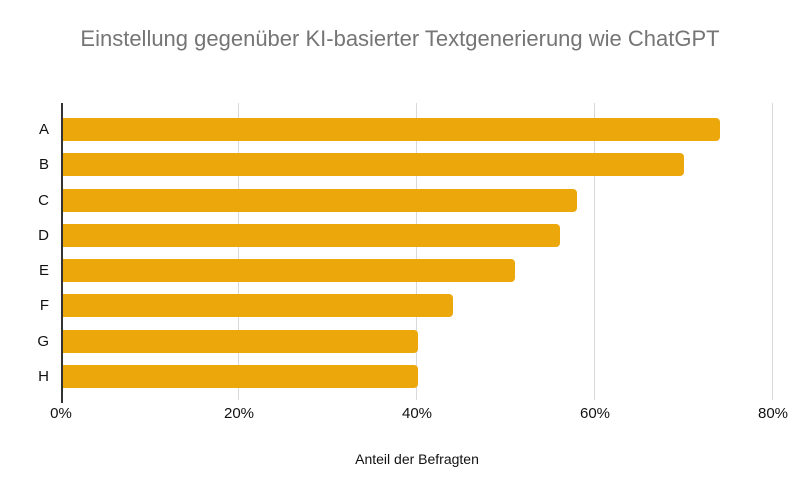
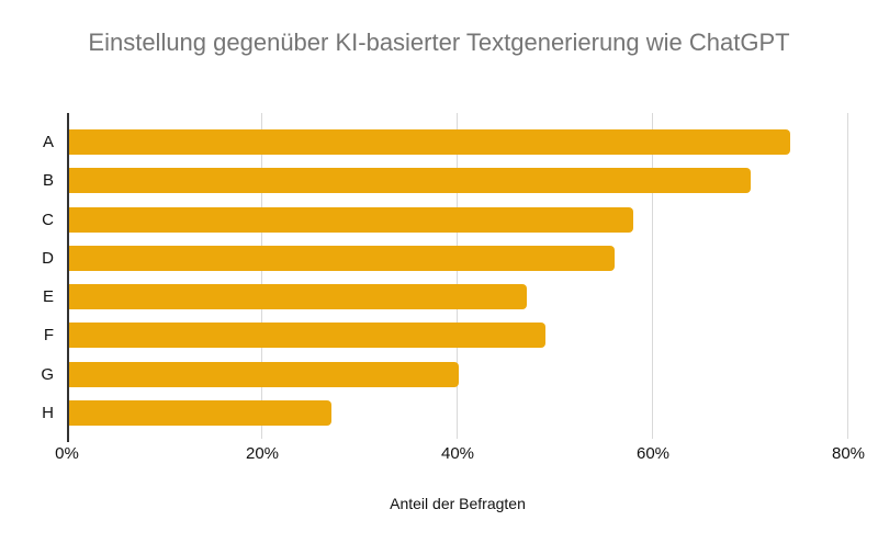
E: 51% -> 47%
F: 44% -> 49%
H: 40% -> 27%
